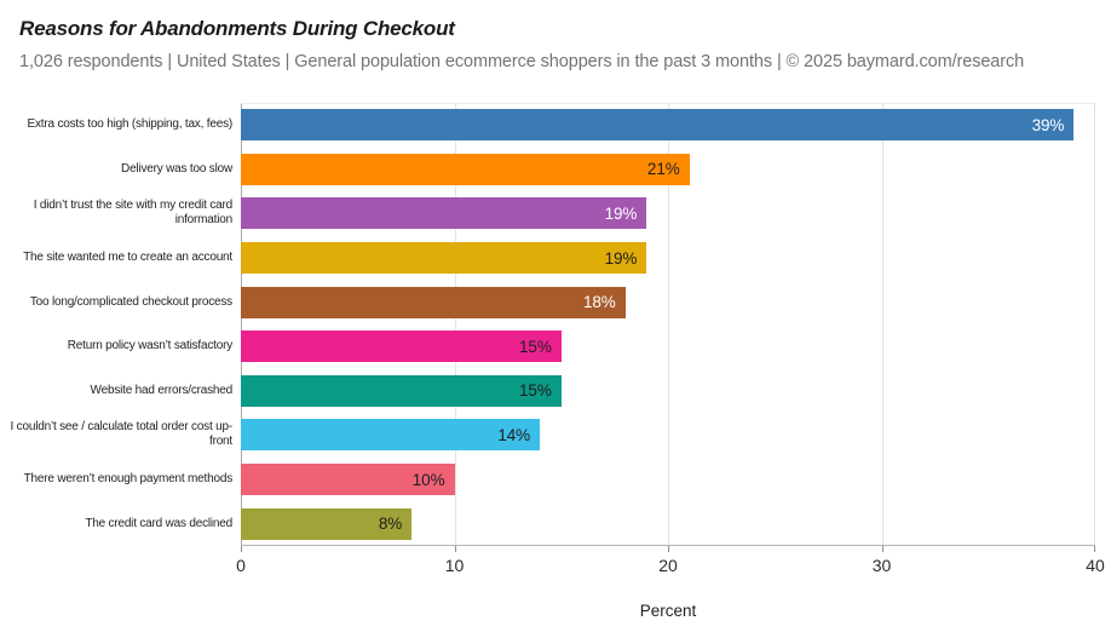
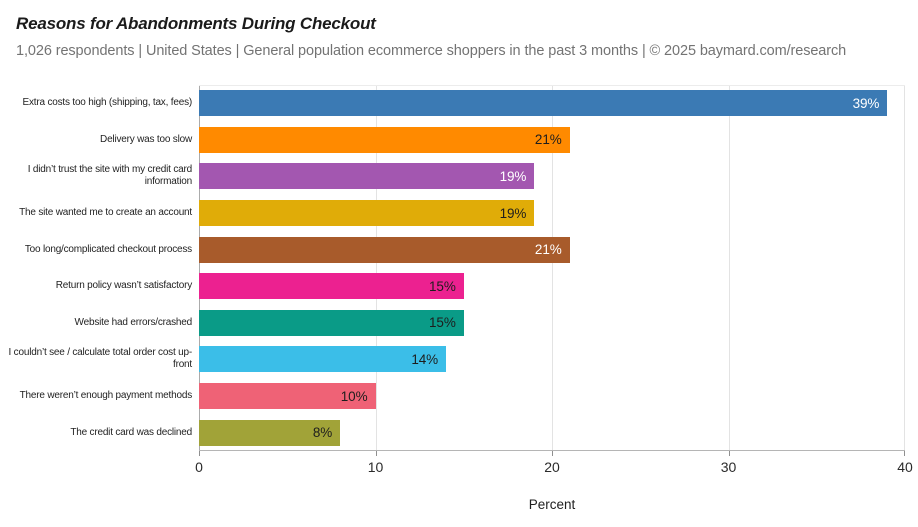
Too long/complicated checkout process: 18% -> 21%
